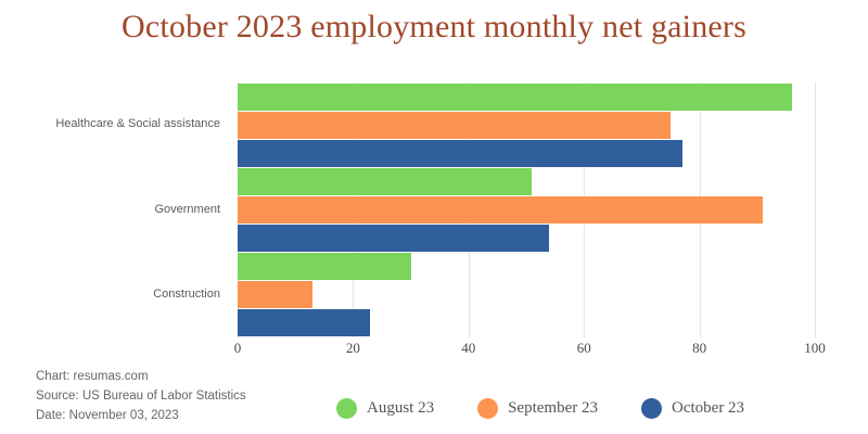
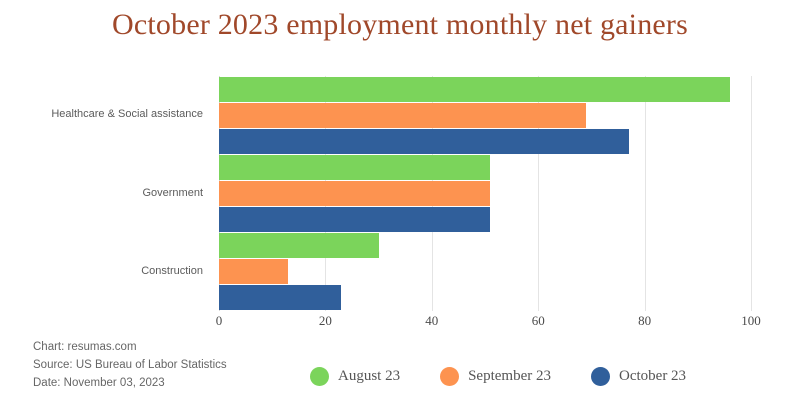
September 23/Healthcare & Social assistance: 75 -> 69
September 23/Government: 91 -> 51
October 23/Government: 54 -> 51
